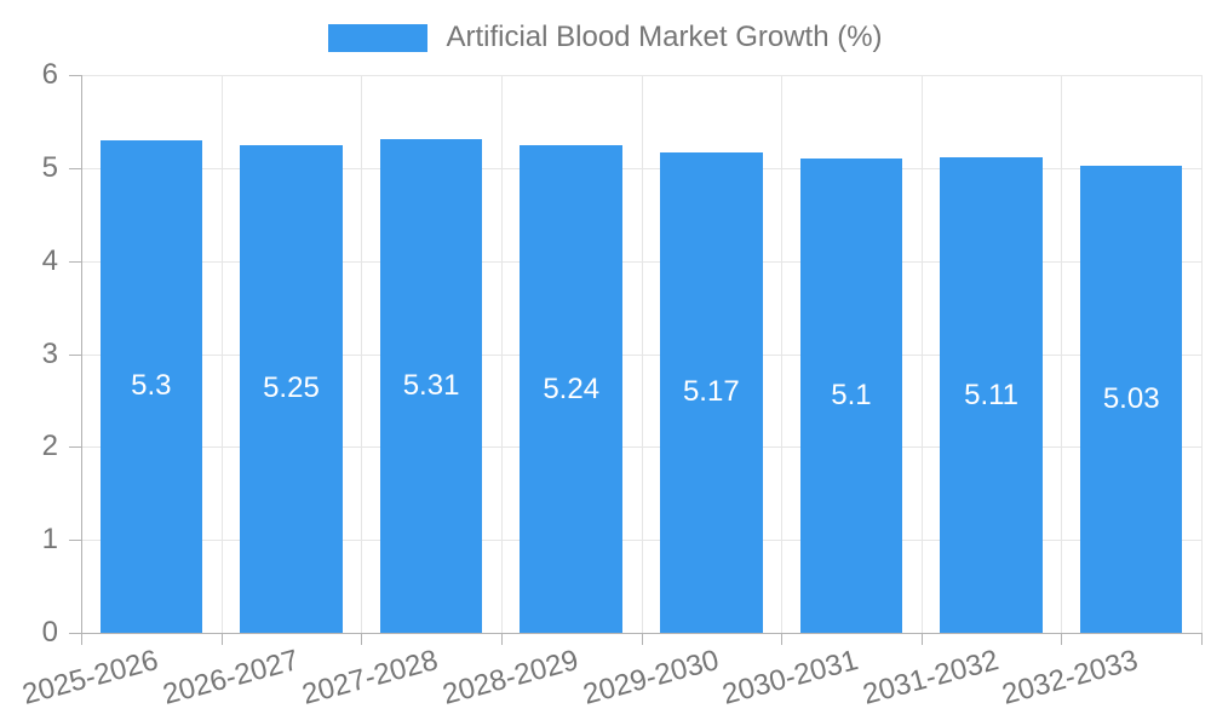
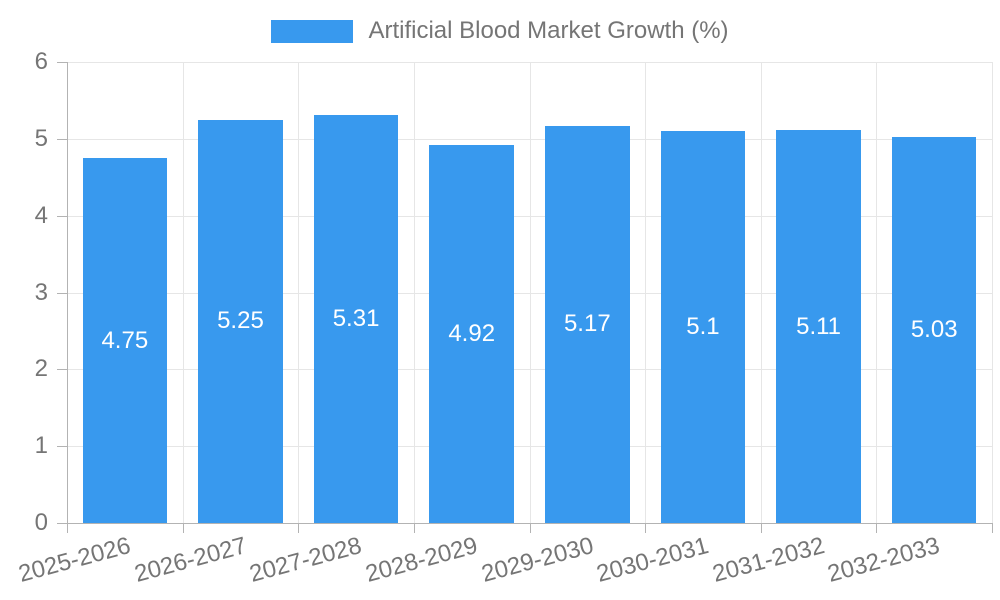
2025-2026: 5.3 -> 4.75
2028-2029: 5.24 -> 4.92
